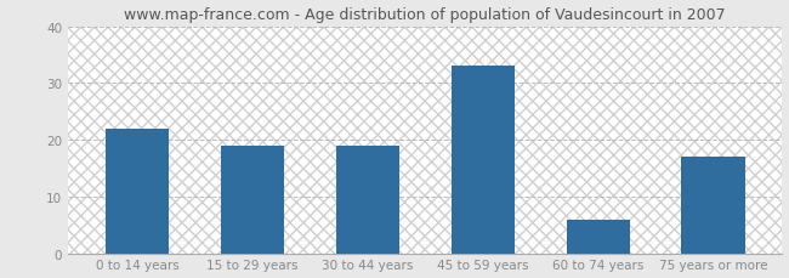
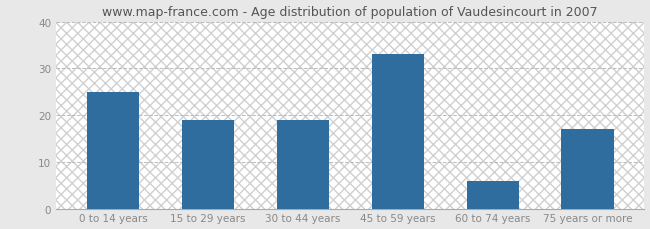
0 to 14 years: 22 -> 25
